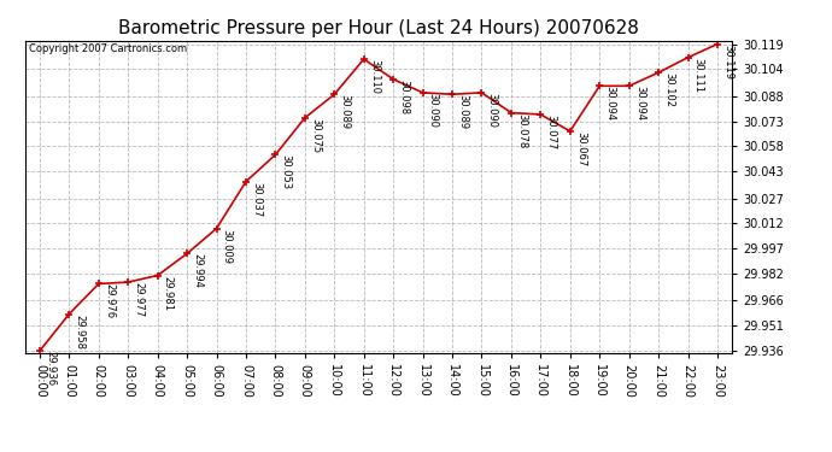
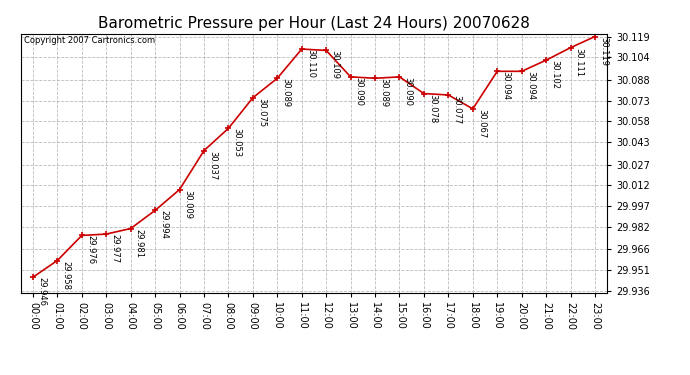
00:00: 29.936 -> 29.946
12:00: 30.098 -> 30.109
